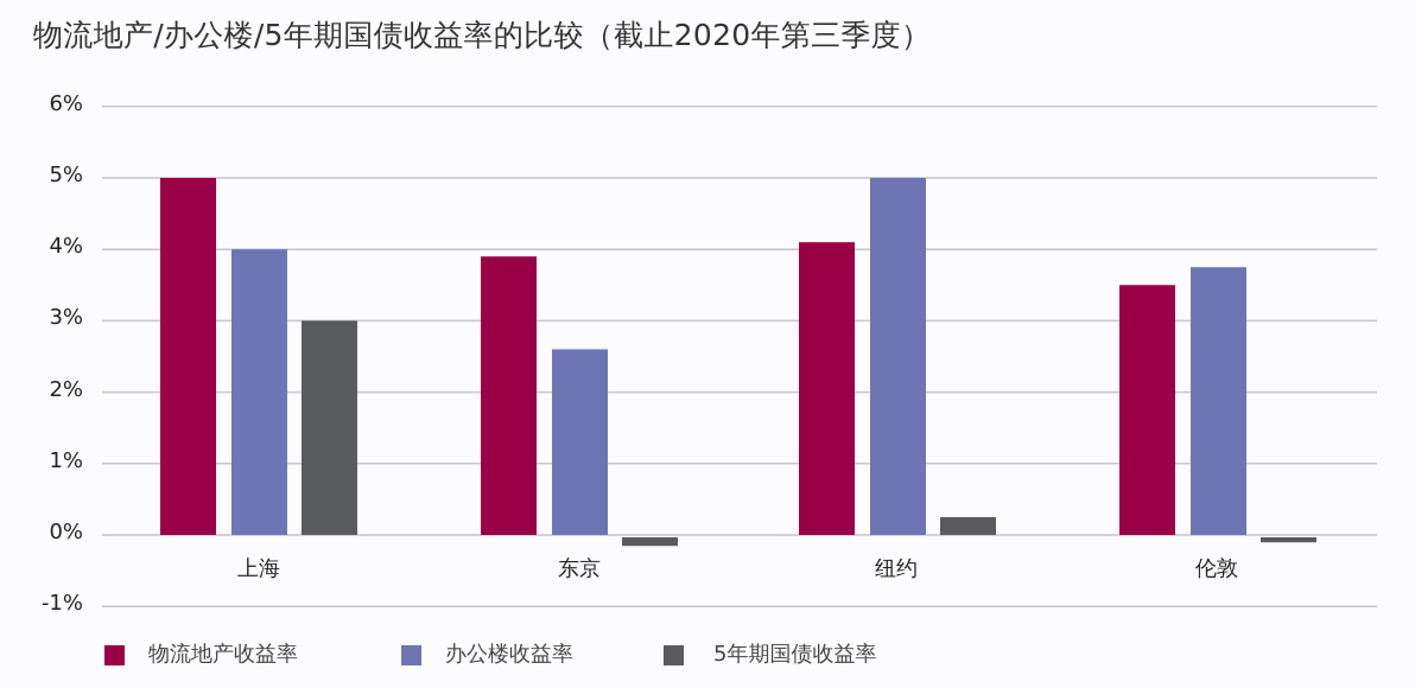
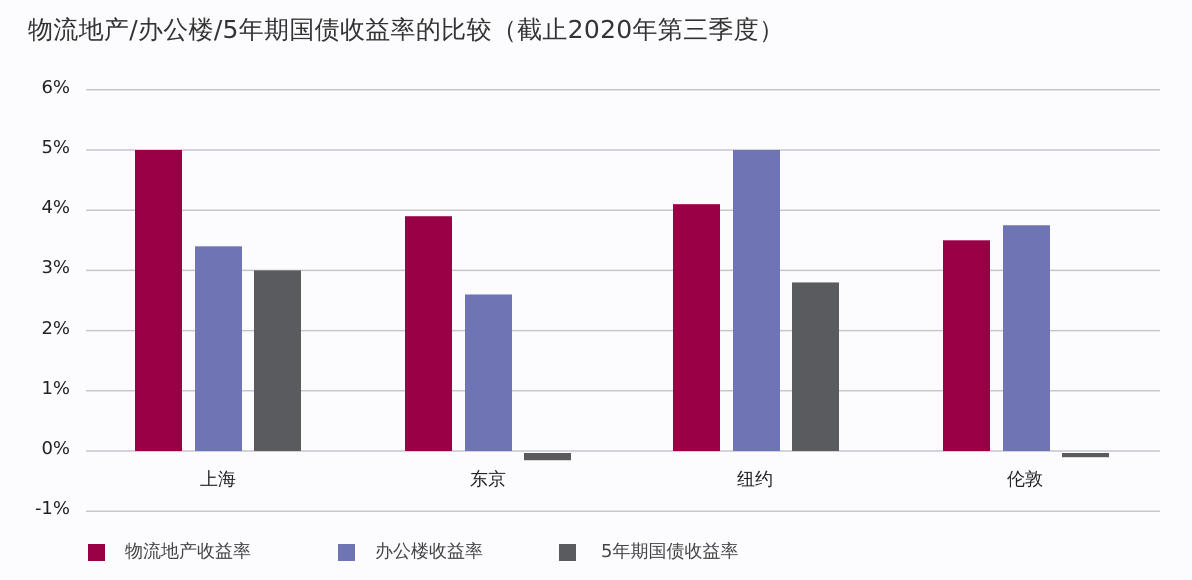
办公楼收益率/上海: 4.0% -> 3.4%
5年期国债收益率/纽约: 0.2% -> 2.8%
